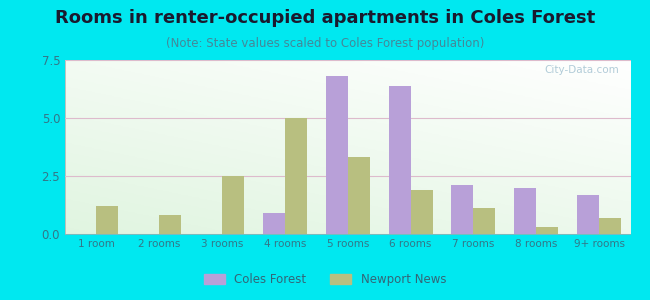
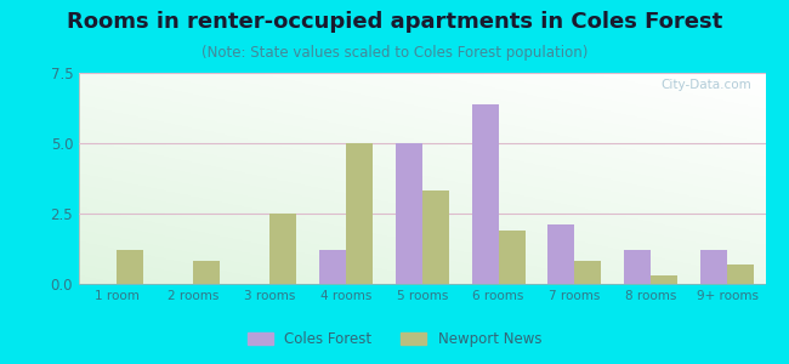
Coles Forest/4 rooms: 0.9 -> 1.2
Coles Forest/5 rooms: 6.8 -> 5.0
Newport News/7 rooms: 1.1 -> 0.8
Coles Forest/8 rooms: 2.0 -> 1.2
Coles Forest/9+ rooms: 1.7 -> 1.2
